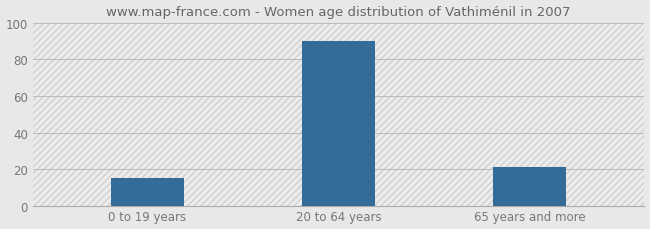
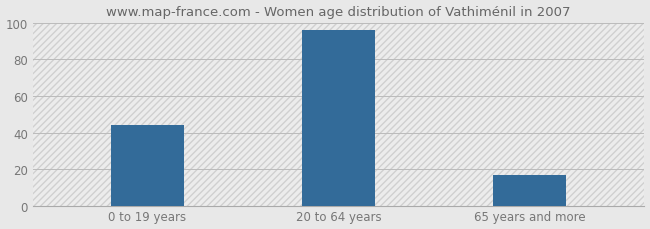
0 to 19 years: 15 -> 44
20 to 64 years: 90 -> 96
65 years and more: 21 -> 17
